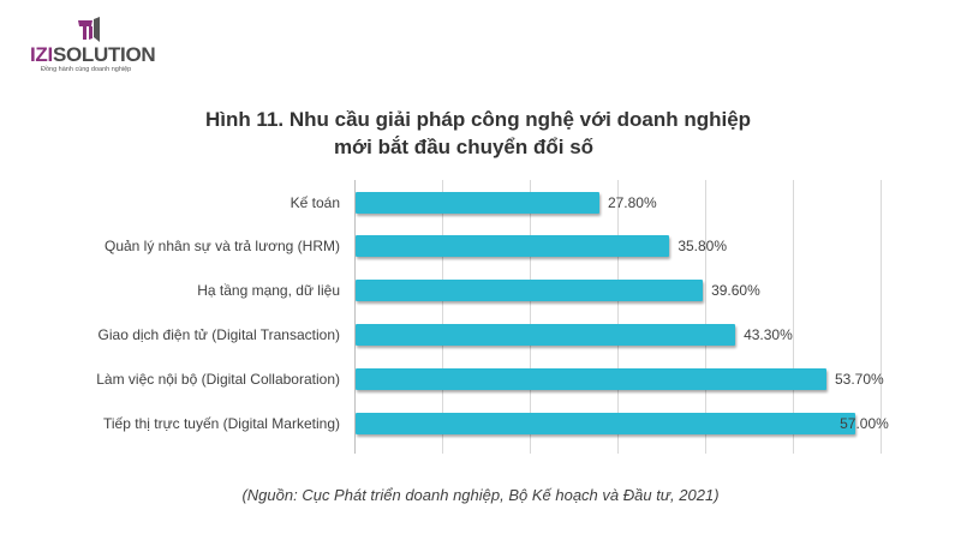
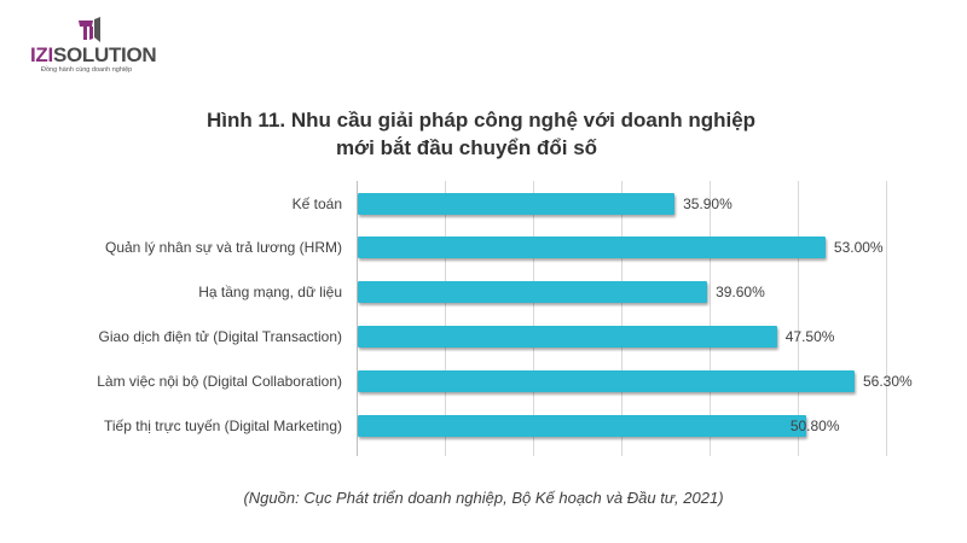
Kế toán: 27.80% -> 35.90%
Quản lý nhân sự và trả lương (HRM): 35.80% -> 53.00%
Giao dịch điện tử (Digital Transaction): 43.30% -> 47.50%
Làm việc nội bộ (Digital Collaboration): 53.70% -> 56.30%
Tiếp thị trực tuyến (Digital Marketing): 57.00% -> 50.80%
